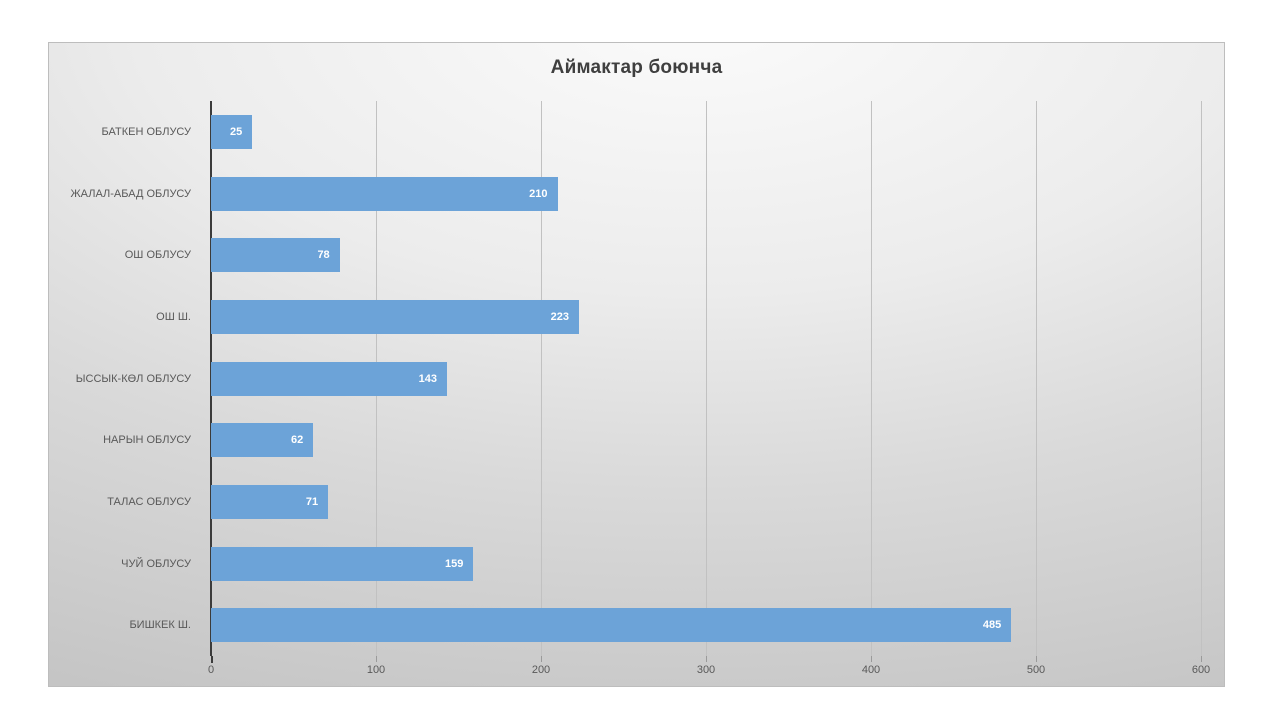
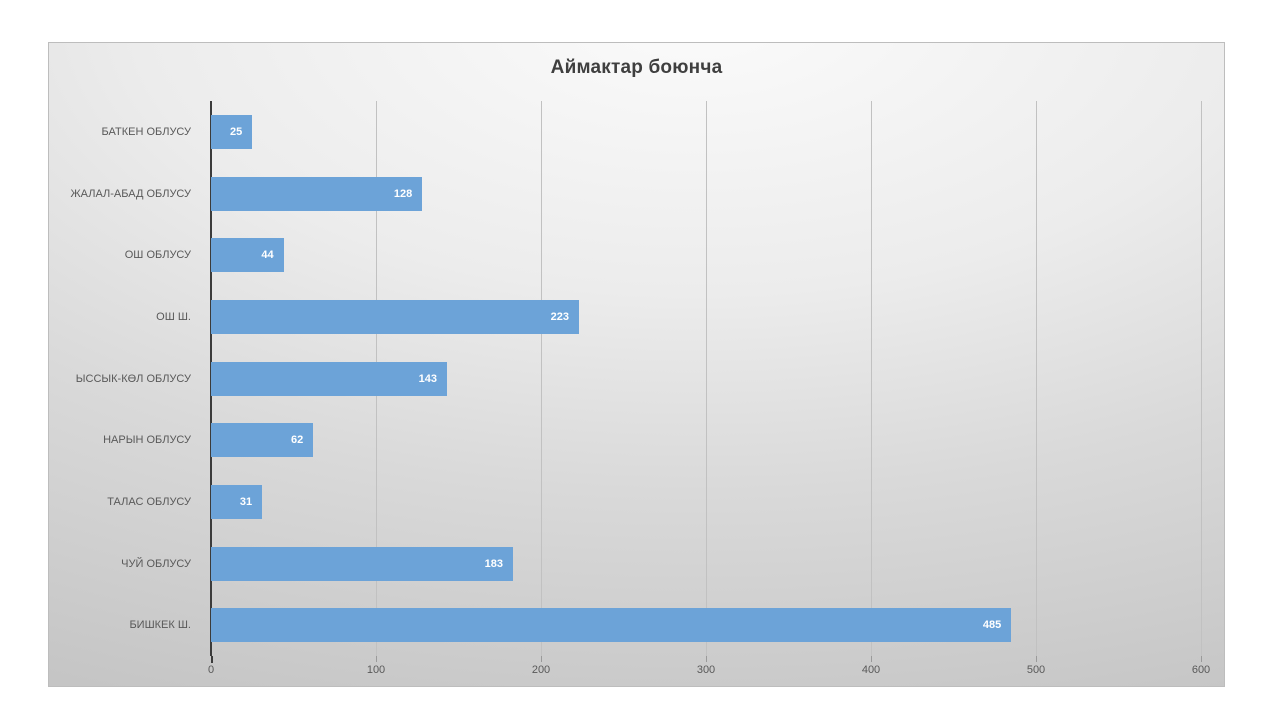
ЖАЛАЛ-АБАД ОБЛУСУ: 210 -> 128
ОШ ОБЛУСУ: 78 -> 44
ТАЛАС ОБЛУСУ: 71 -> 31
ЧУЙ ОБЛУСУ: 159 -> 183
